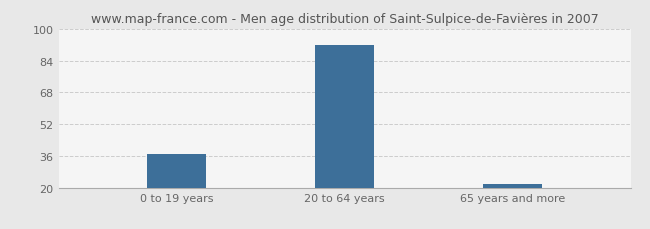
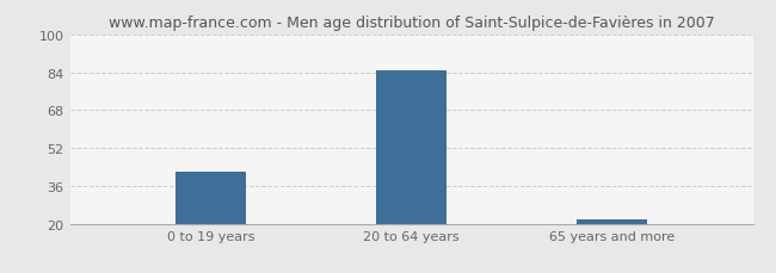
0 to 19 years: 37 -> 42
20 to 64 years: 92 -> 85
